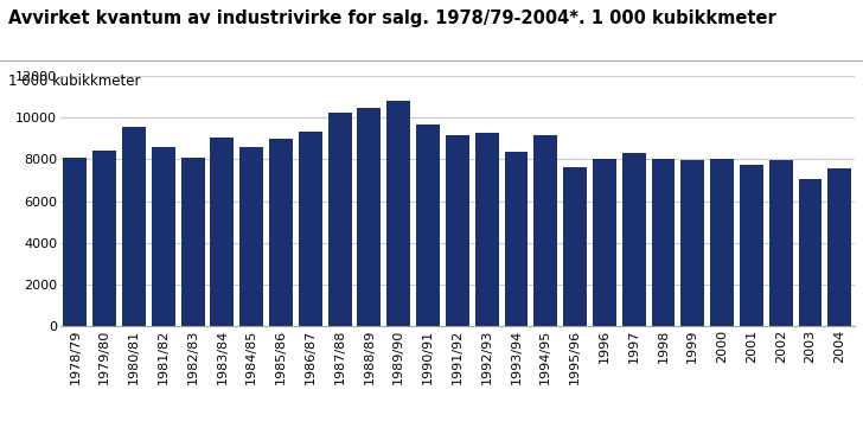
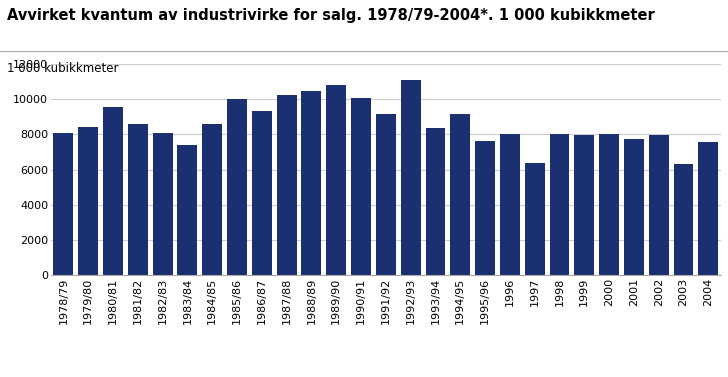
1983/84: 9000 -> 7400
1985/86: 9000 -> 10000
1990/91: 9700 -> 10100
1992/93: 9300 -> 11100
1997: 8300 -> 6400
2003: 7000 -> 6300
